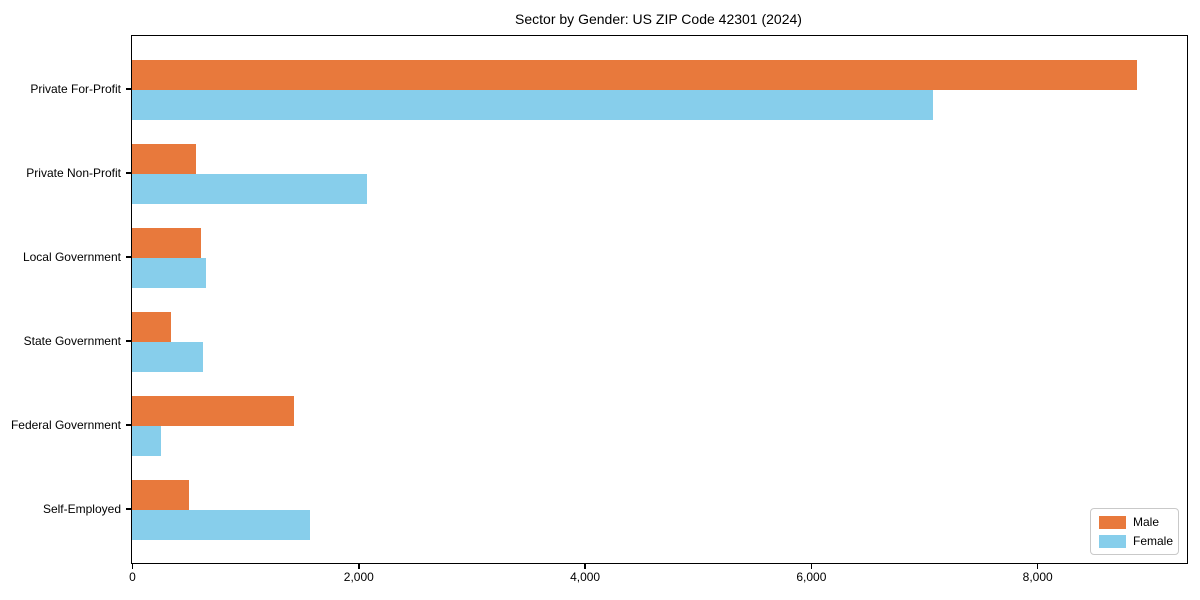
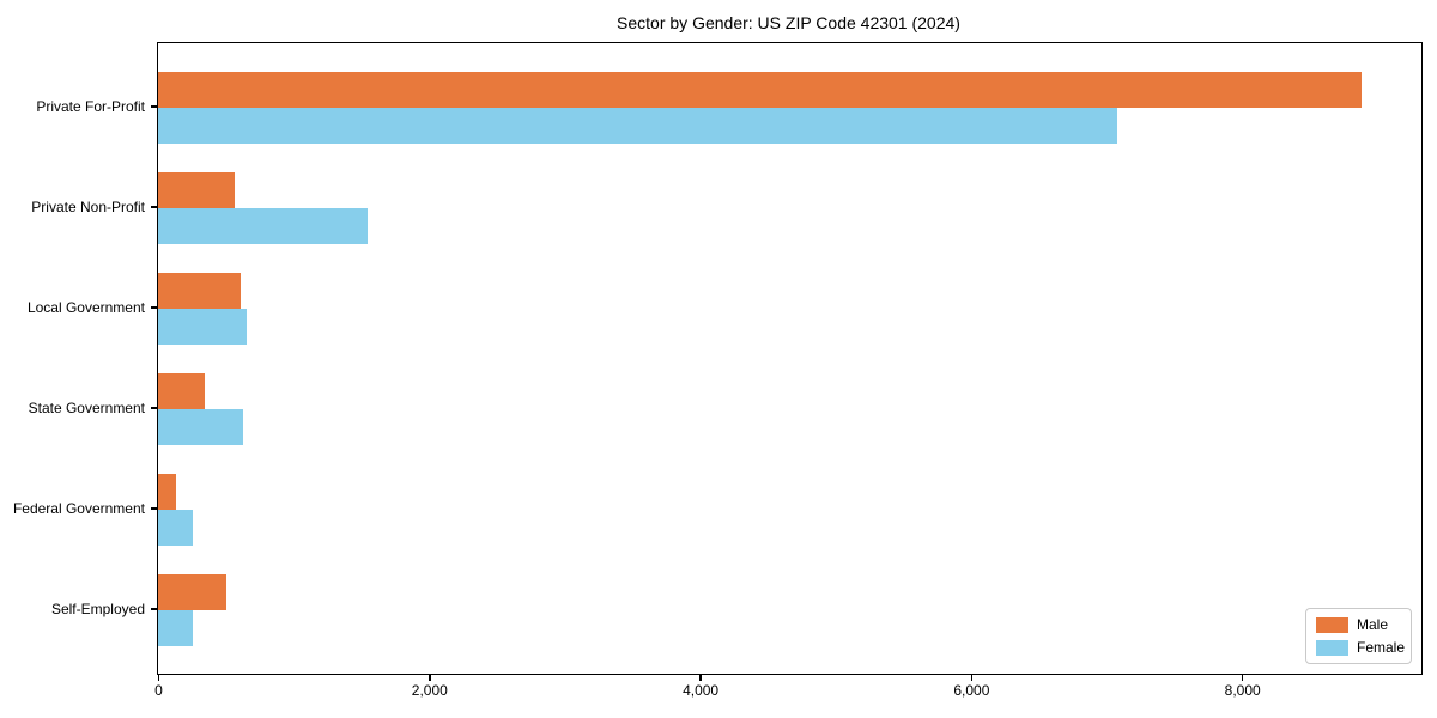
Female/Private Non-Profit: 2080 -> 1550
Male/Federal Government: 1430 -> 130
Female/Self-Employed: 1570 -> 260
